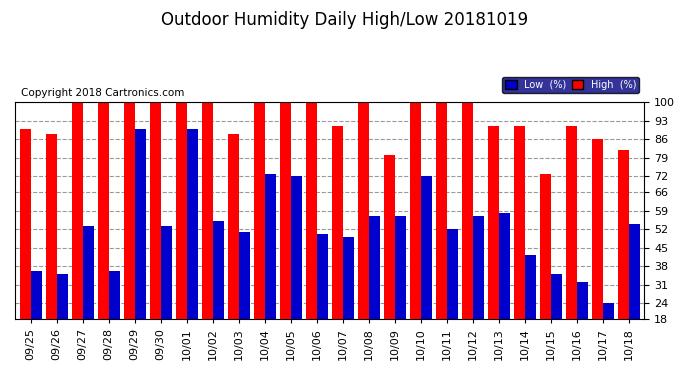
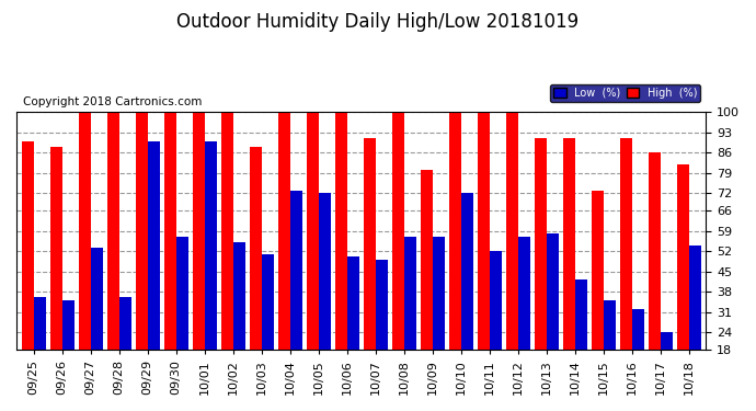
Low (%)/09/30: 53 -> 57
